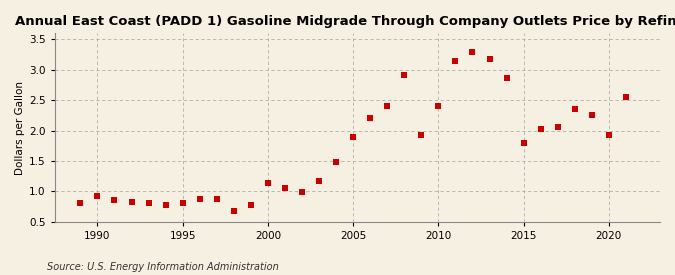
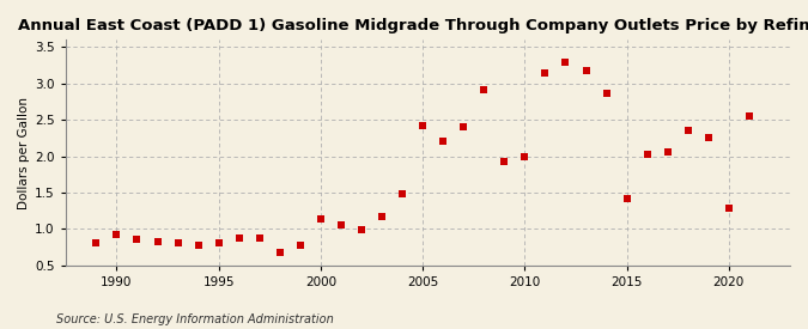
2005: 1.90 -> 2.42
2010: 2.40 -> 2.00
2015: 1.79 -> 1.42
2020: 1.92 -> 1.28
